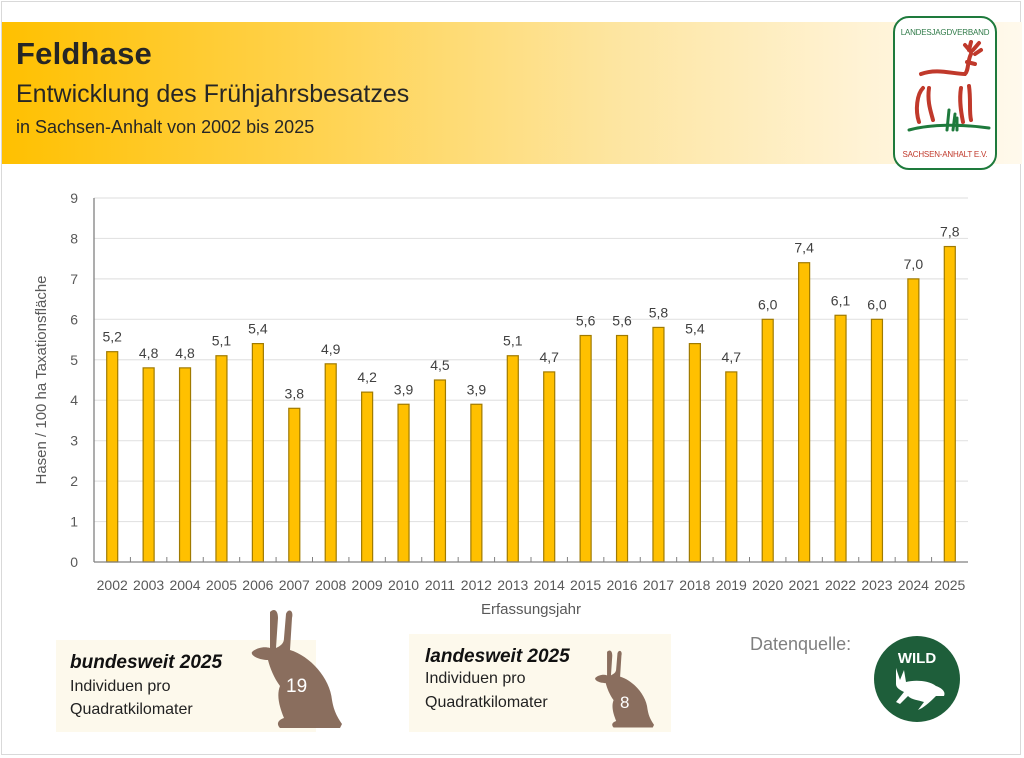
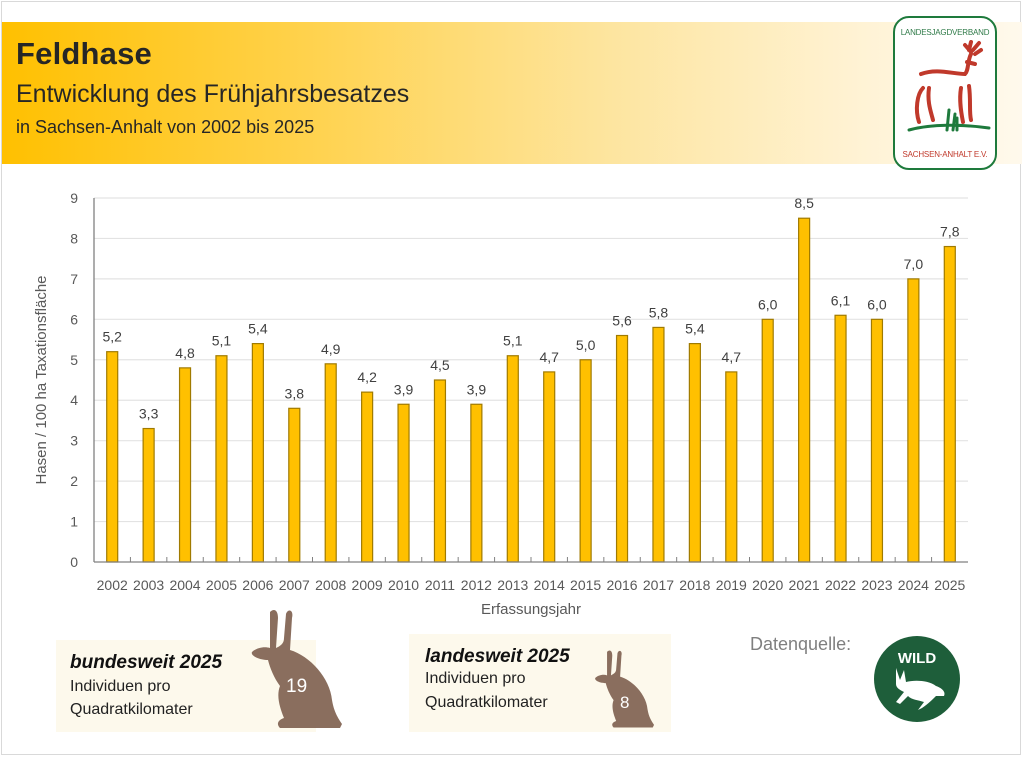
2003: 4,8 -> 3,3
2015: 5,6 -> 5,0
2021: 7,4 -> 8,5
